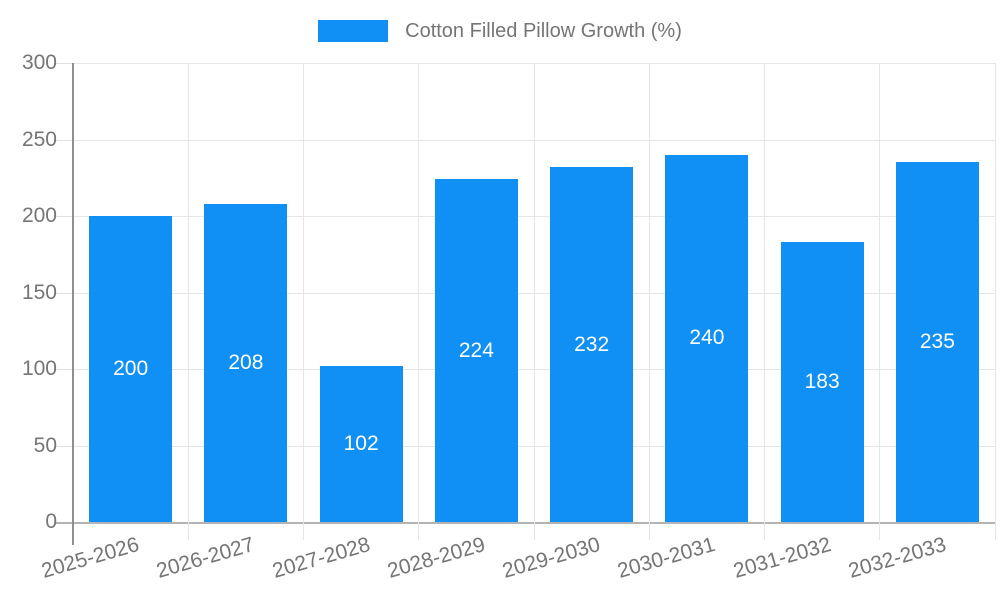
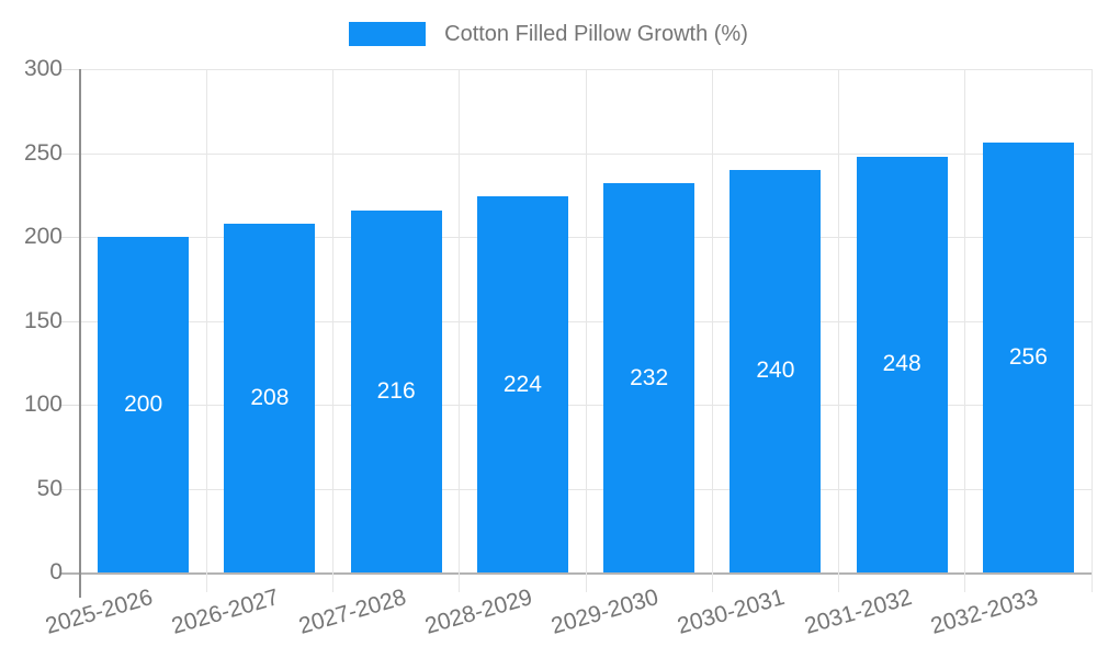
2027-2028: 102 -> 216
2031-2032: 183 -> 248
2032-2033: 235 -> 256
